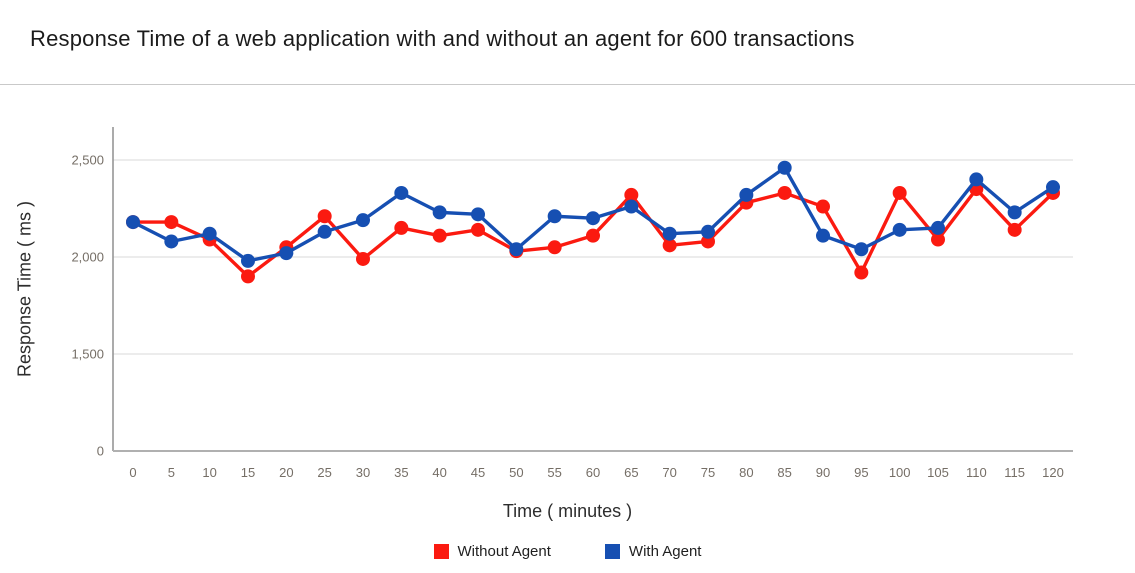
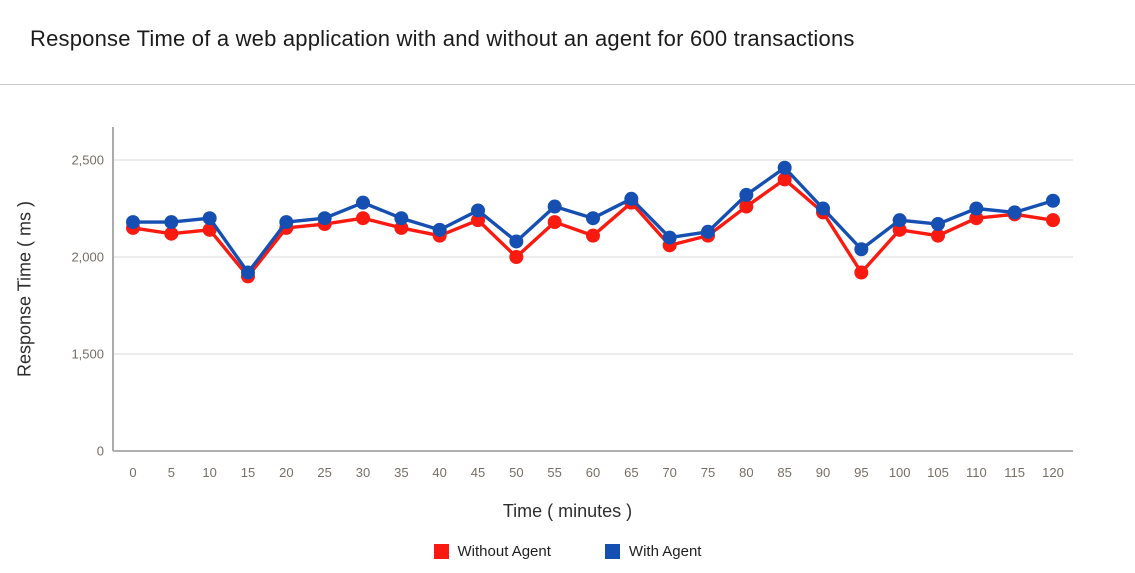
Without Agent/0: 2180 -> 2150
Without Agent/5: 2180 -> 2120
With Agent/5: 2080 -> 2180
Without Agent/10: 2090 -> 2140
With Agent/10: 2120 -> 2200
With Agent/15: 1980 -> 1920
Without Agent/20: 2050 -> 2150
With Agent/20: 2020 -> 2180
Without Agent/25: 2210 -> 2170
With Agent/25: 2130 -> 2200
Without Agent/30: 1990 -> 2200
With Agent/30: 2190 -> 2280
With Agent/35: 2330 -> 2200
With Agent/40: 2230 -> 2140
Without Agent/45: 2140 -> 2190
With Agent/45: 2220 -> 2240
Without Agent/50: 2030 -> 2000
With Agent/50: 2040 -> 2080
Without Agent/55: 2050 -> 2180
With Agent/55: 2210 -> 2260
Without Agent/65: 2320 -> 2280
With Agent/65: 2260 -> 2300
With Agent/70: 2120 -> 2100
Without Agent/75: 2080 -> 2110
Without Agent/80: 2280 -> 2260
Without Agent/85: 2330 -> 2400
Without Agent/90: 2260 -> 2230
With Agent/90: 2110 -> 2250
Without Agent/100: 2330 -> 2140
With Agent/100: 2140 -> 2190
Without Agent/105: 2090 -> 2110
With Agent/105: 2150 -> 2170
Without Agent/110: 2350 -> 2200
With Agent/110: 2400 -> 2250
Without Agent/115: 2140 -> 2220
Without Agent/120: 2330 -> 2190
With Agent/120: 2360 -> 2290
